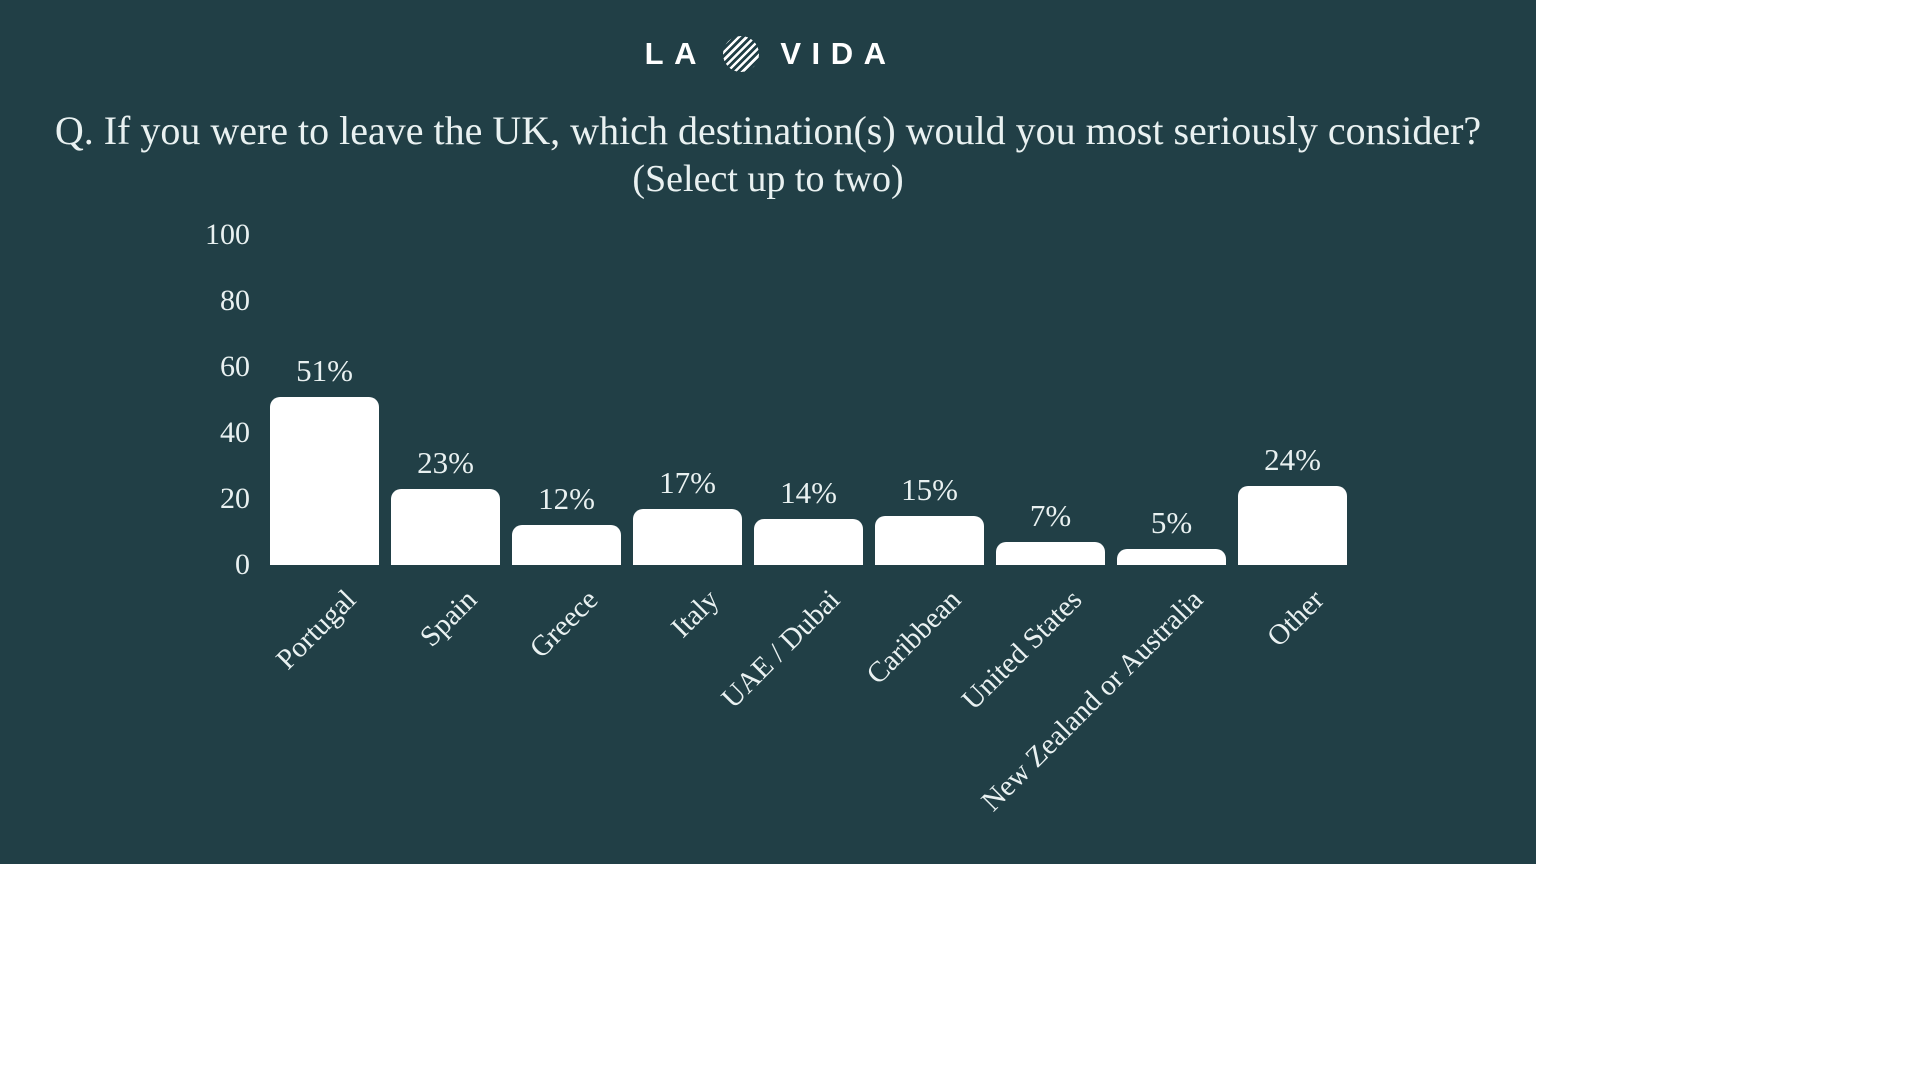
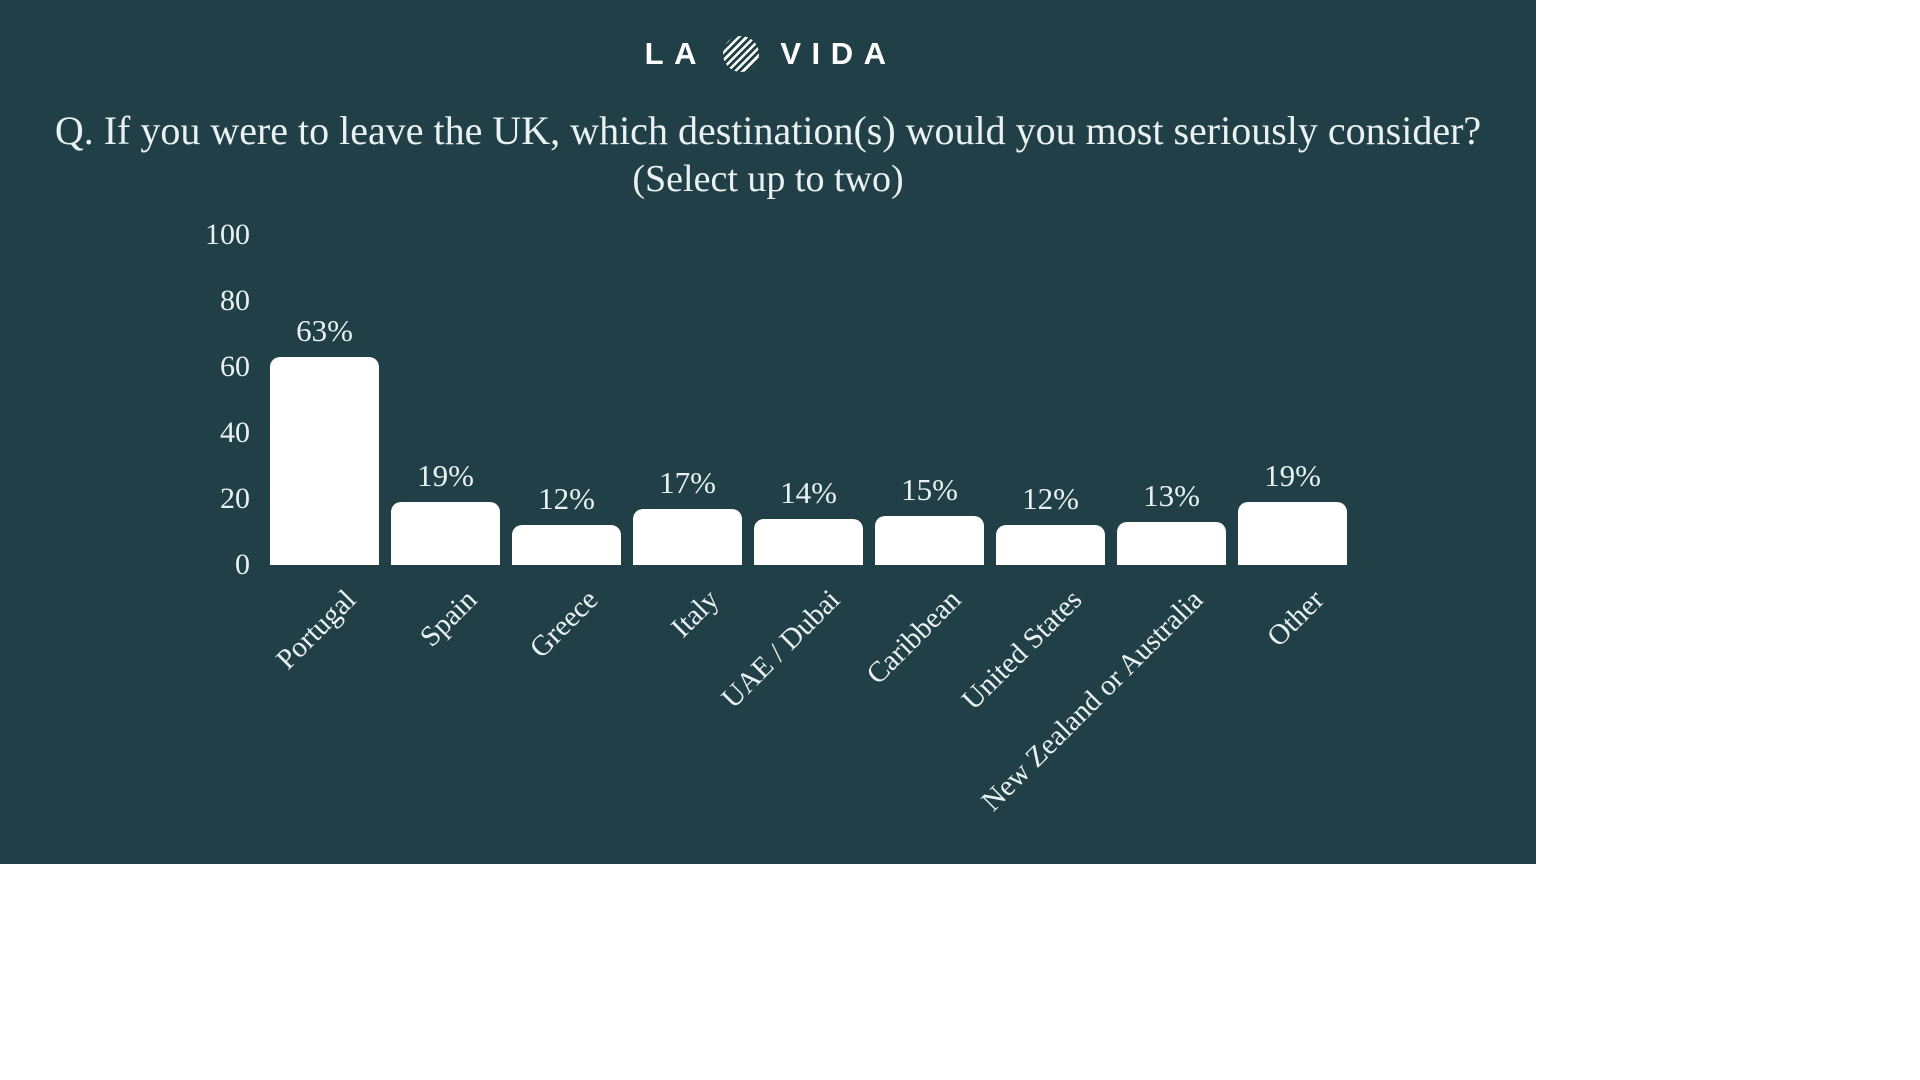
Portugal: 51% -> 63%
Spain: 23% -> 19%
United States: 7% -> 12%
New Zealand or Australia: 5% -> 13%
Other: 24% -> 19%
